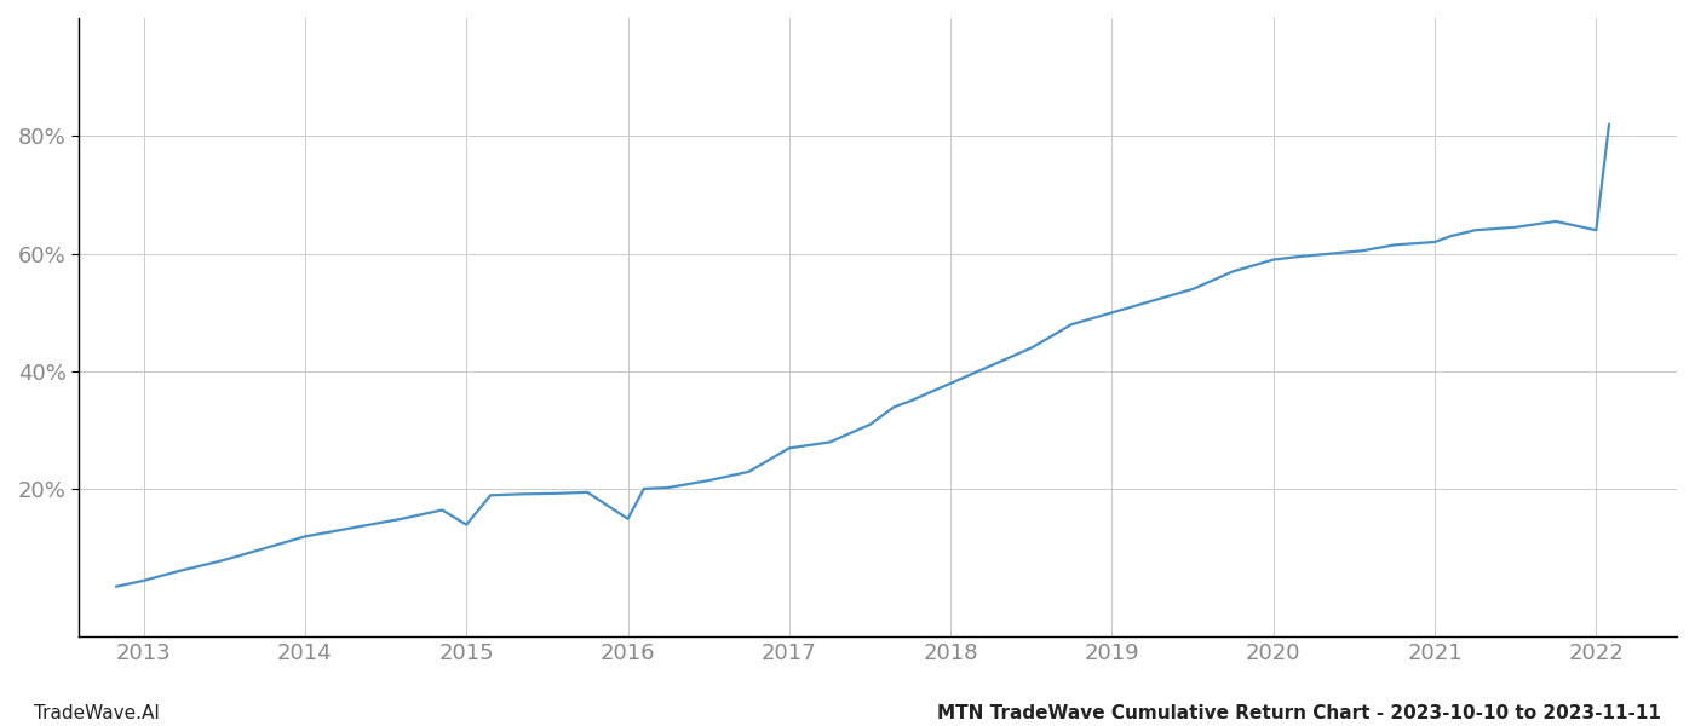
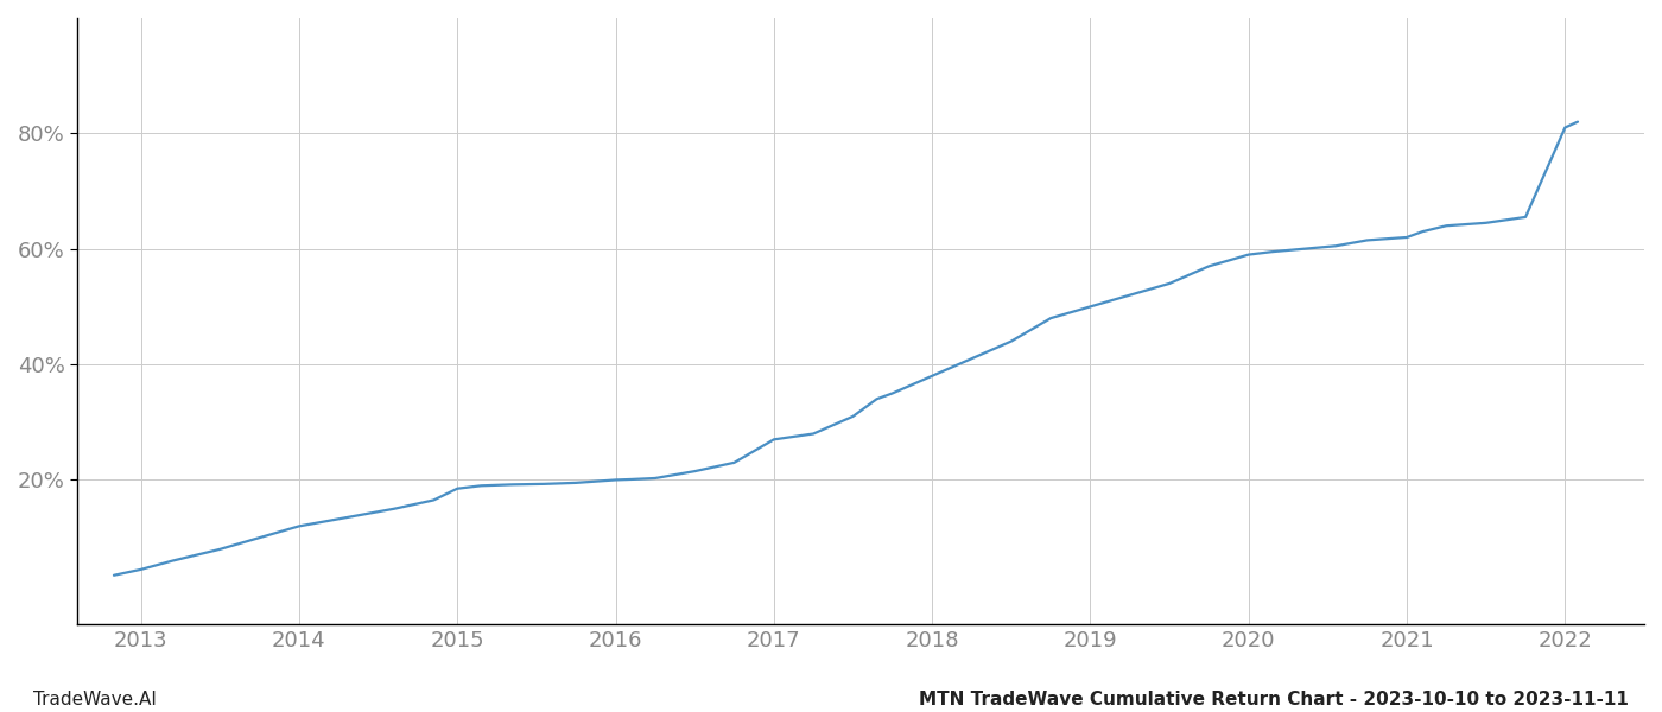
2015: 14.0% -> 18.5%
2016: 15.0% -> 20.0%
2022: 64.0% -> 81.0%
